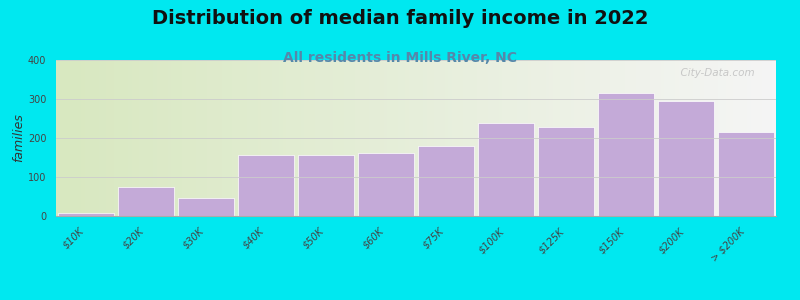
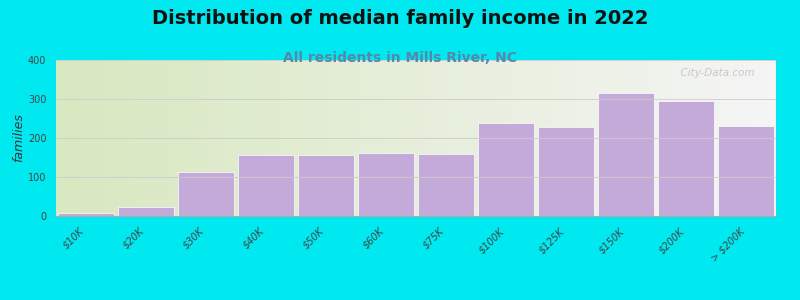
$20K: 75 -> 22
$30K: 45 -> 112
$75K: 180 -> 160
> $200K: 215 -> 230
